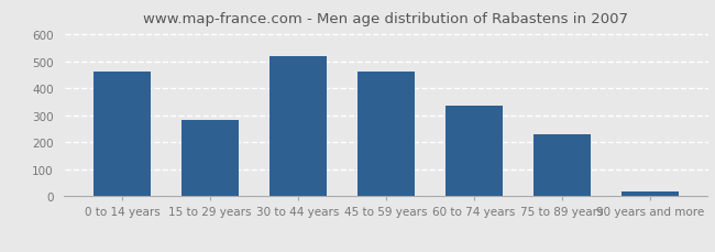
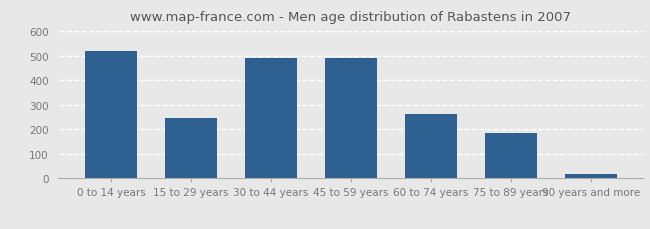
0 to 14 years: 463 -> 520
15 to 29 years: 285 -> 245
30 to 44 years: 520 -> 490
45 to 59 years: 465 -> 490
60 to 74 years: 337 -> 265
75 to 89 years: 232 -> 185
